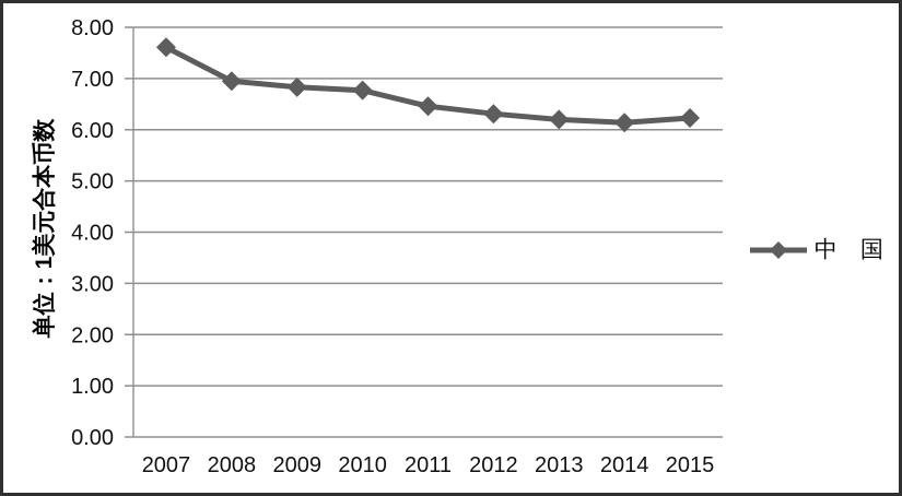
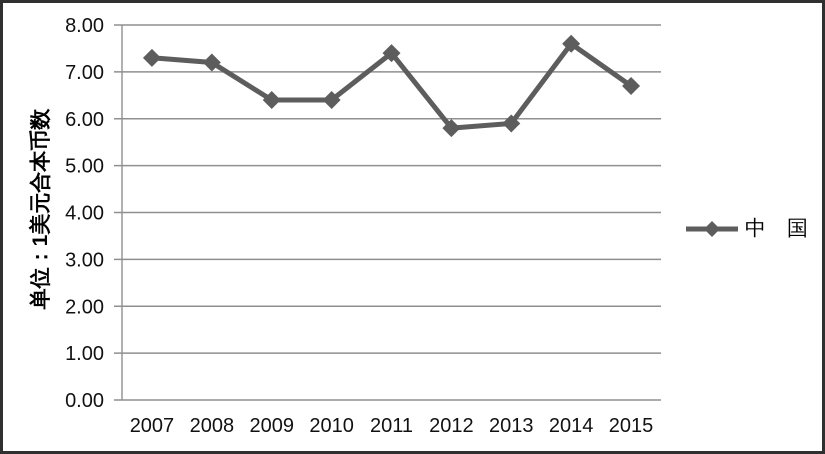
2007: 7.6 -> 7.3
2008: 7.0 -> 7.2
2009: 6.8 -> 6.4
2010: 6.8 -> 6.4
2011: 6.5 -> 7.4
2012: 6.3 -> 5.8
2013: 6.2 -> 5.9
2014: 6.1 -> 7.6
2015: 6.2 -> 6.7
